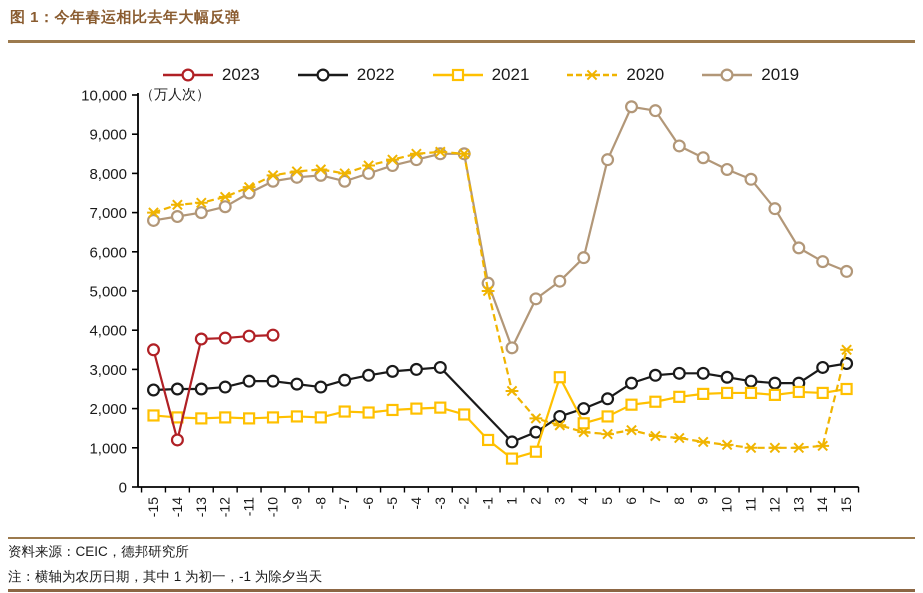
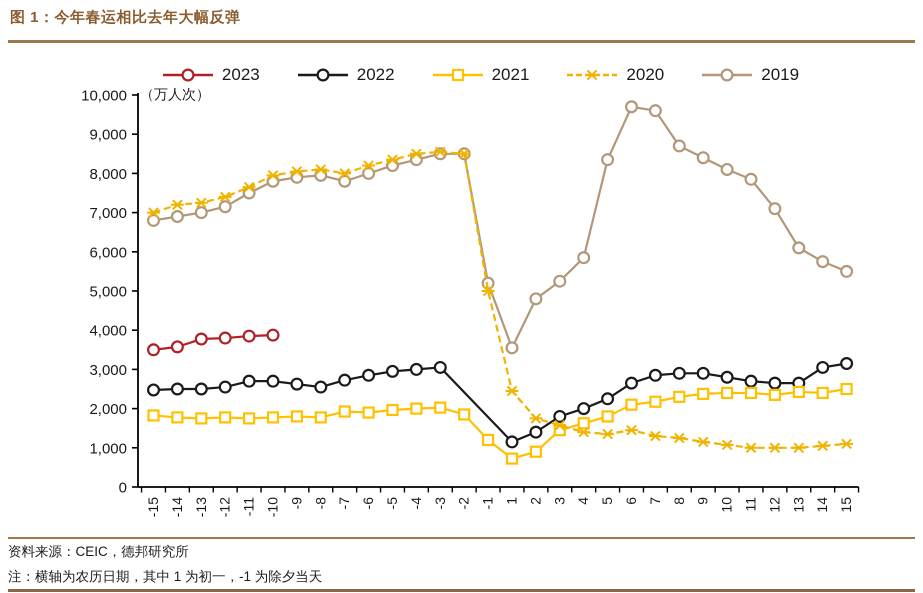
2023/-14: 1200 -> 3600
2021/3: 2800 -> 1400
2020/15: 3500 -> 1100
